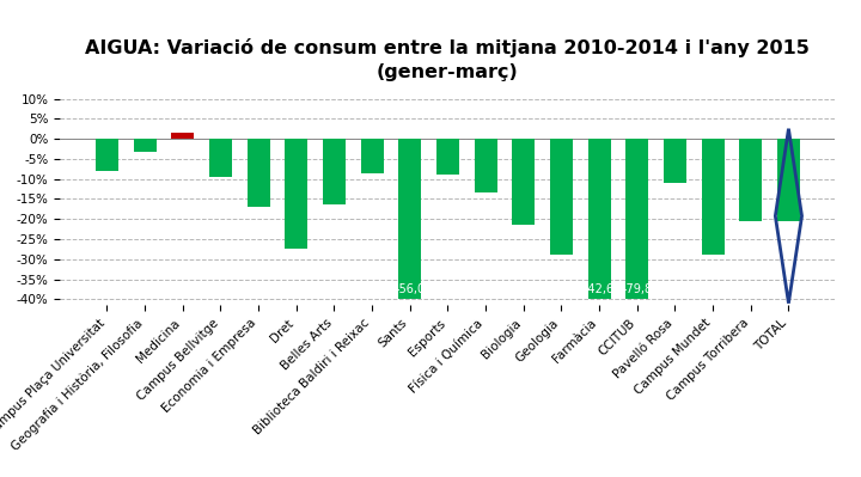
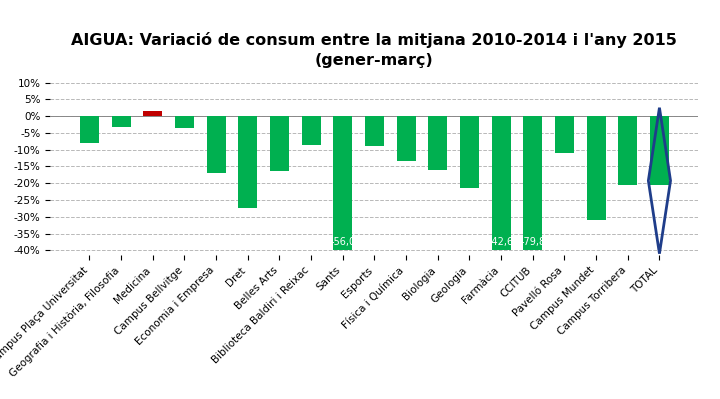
Campus Bellvitge: -9.5% -> -3.5%
Biologia: -21.5% -> -16.0%
Geologia: -29.0% -> -21.5%
Campus Mundet: -29.0% -> -31.0%
